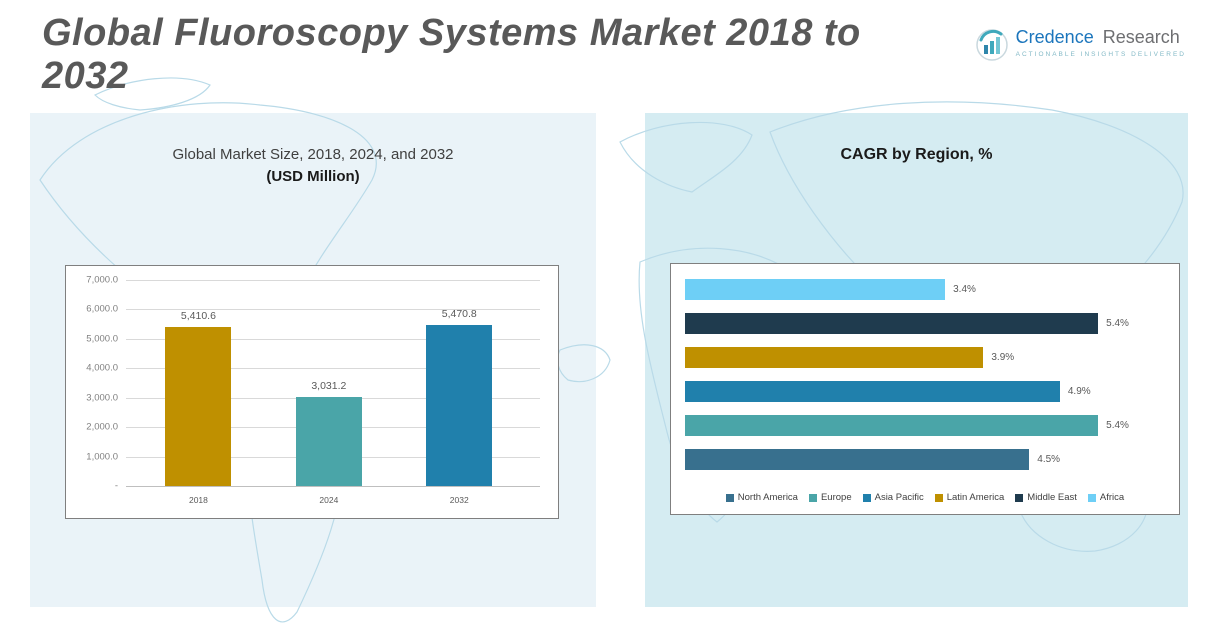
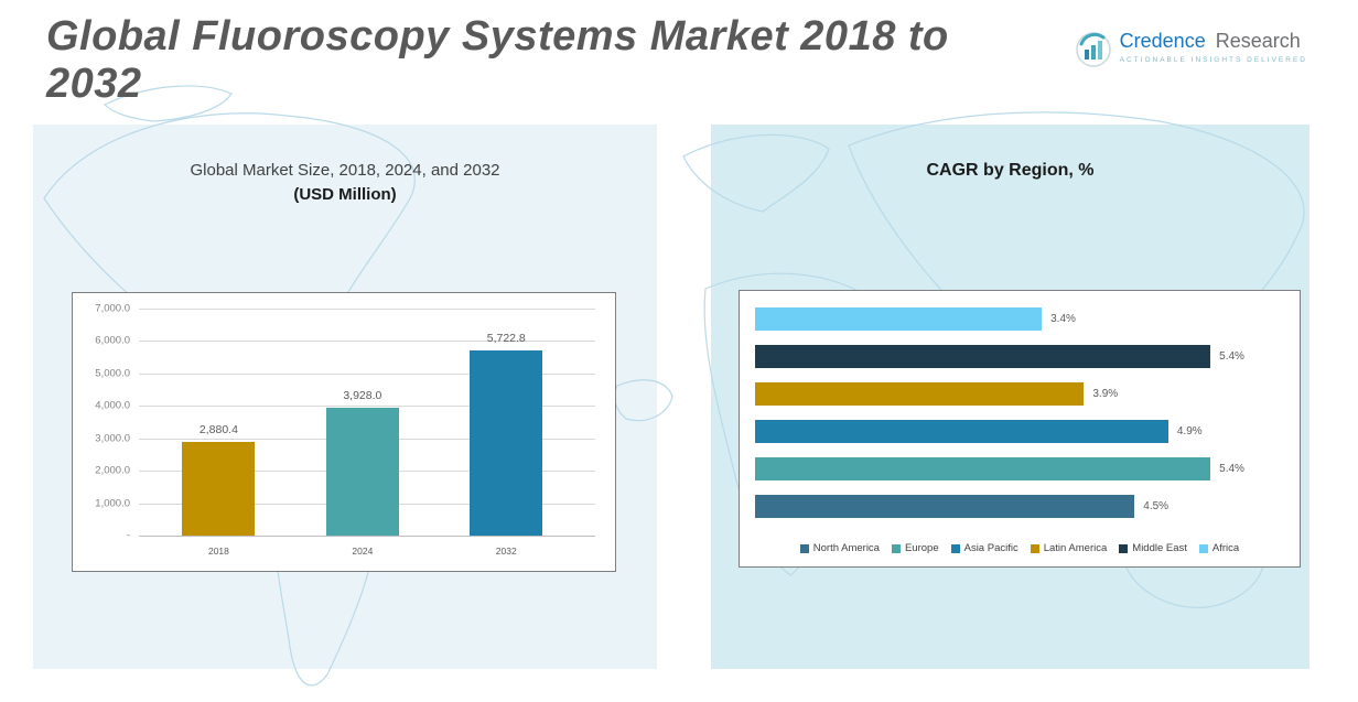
Global Market Size, 2018, 2024, and 2032/2018: 5,410.6 -> 2,880.4
Global Market Size, 2018, 2024, and 2032/2024: 3,031.2 -> 3,928.0
Global Market Size, 2018, 2024, and 2032/2032: 5,470.8 -> 5,722.8
